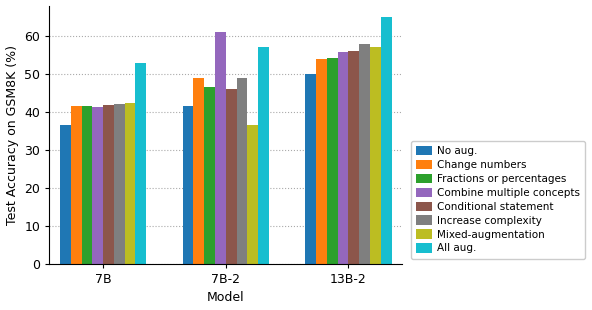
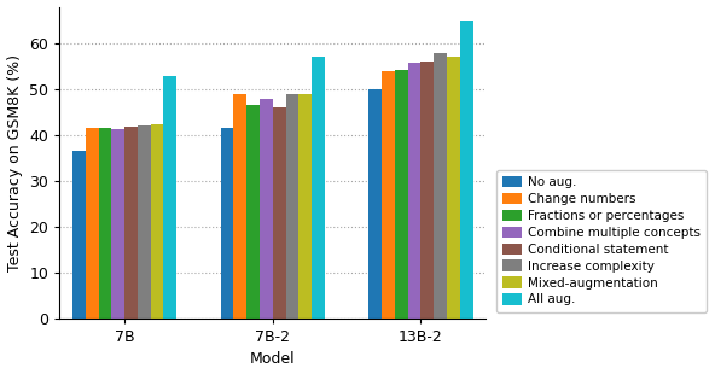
Combine multiple concepts/7B-2: 61.0 -> 47.8
Mixed-augmentation/7B-2: 36.5 -> 48.8
